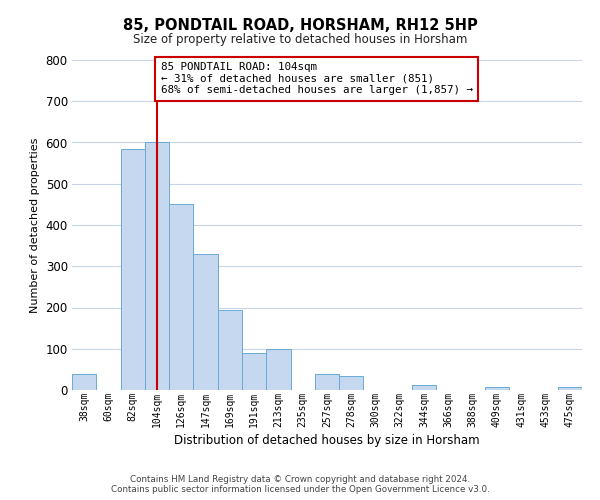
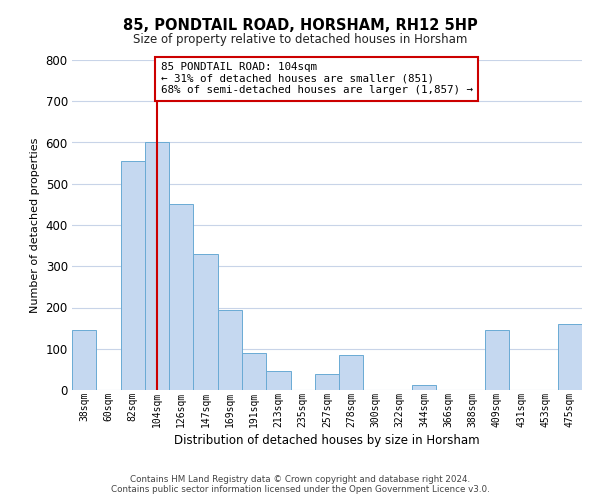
38sqm: 38 -> 145
82sqm: 585 -> 555
213sqm: 100 -> 45
278sqm: 33 -> 85
409sqm: 8 -> 145
475sqm: 8 -> 160
